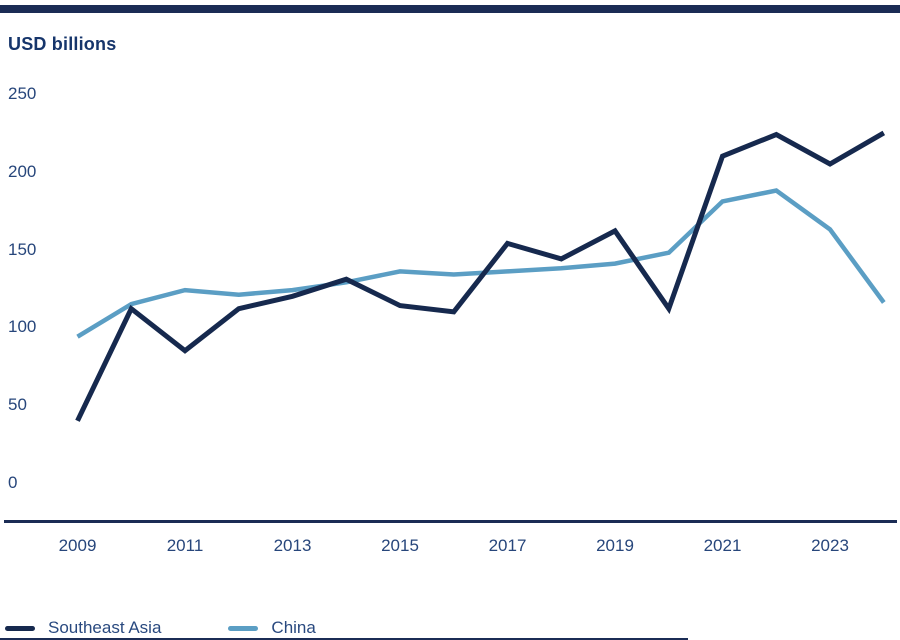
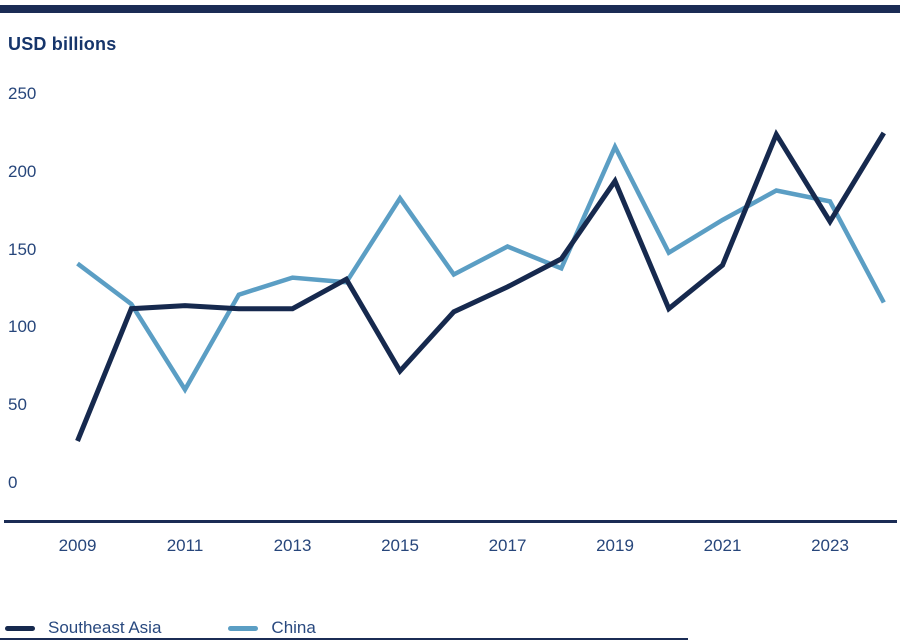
Southeast Asia/2009: 40 -> 27
China/2009: 94 -> 141
Southeast Asia/2011: 85 -> 114
China/2011: 124 -> 60
Southeast Asia/2013: 120 -> 112
China/2013: 124 -> 132
Southeast Asia/2015: 114 -> 72
China/2015: 136 -> 183
Southeast Asia/2017: 154 -> 126
China/2017: 136 -> 152
Southeast Asia/2019: 162 -> 194
China/2019: 141 -> 216
Southeast Asia/2021: 210 -> 140
China/2021: 181 -> 169
Southeast Asia/2023: 205 -> 168
China/2023: 163 -> 181
